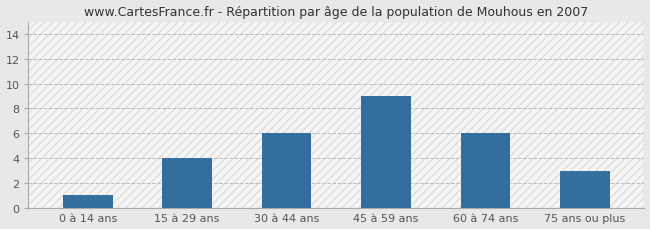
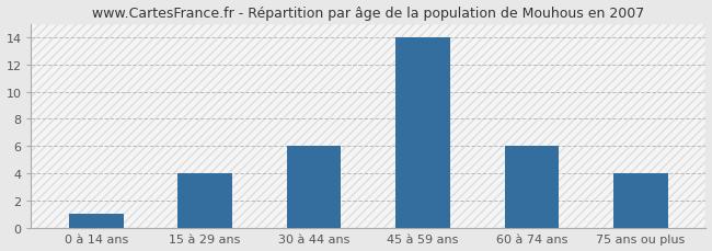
45 à 59 ans: 9 -> 14
75 ans ou plus: 3 -> 4
